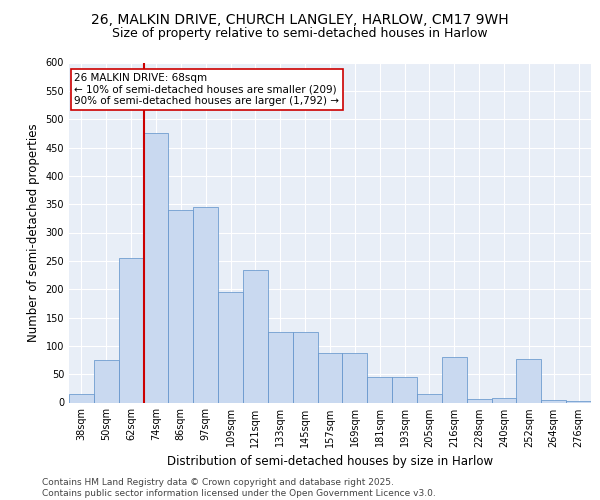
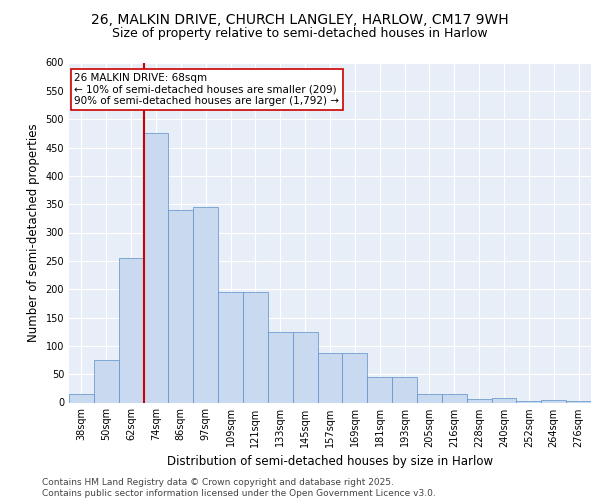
121sqm: 234 -> 195
216sqm: 80 -> 15
252sqm: 76 -> 3
